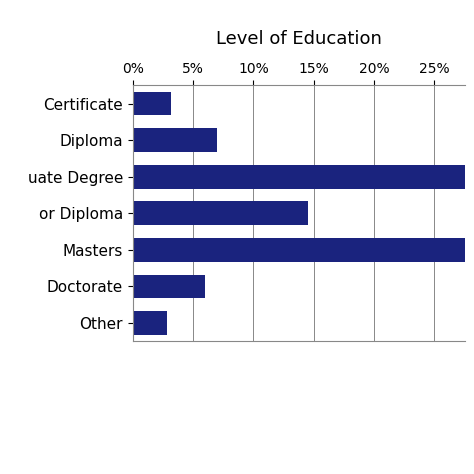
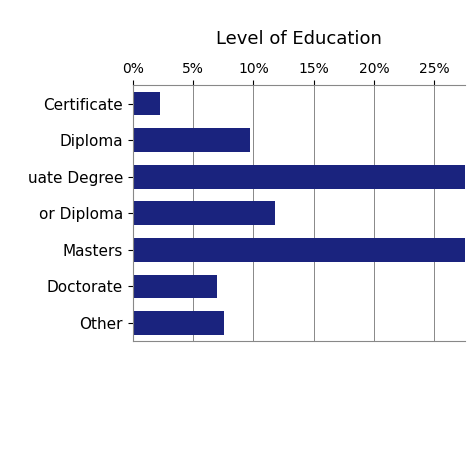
Certificate: 3.2% -> 2.3%
Diploma: 7.0% -> 9.7%
or Diploma: 14.5% -> 11.8%
Doctorate: 6.0% -> 7.0%
Other: 2.8% -> 7.6%
